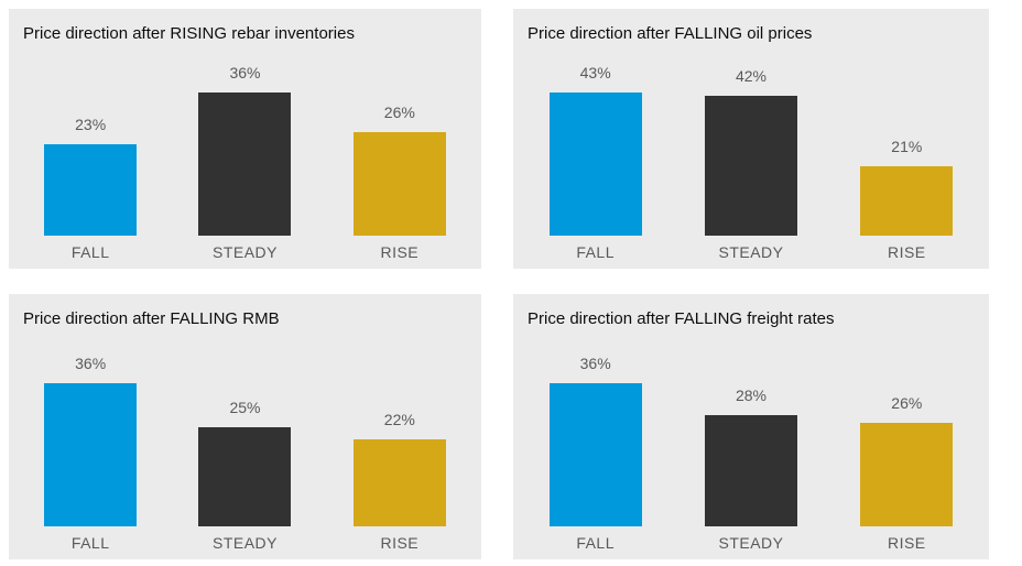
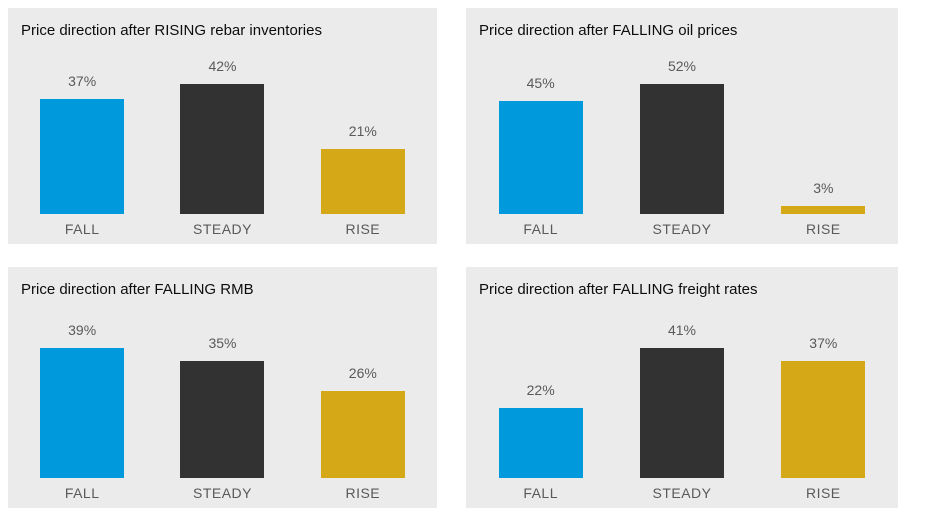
Price direction after RISING rebar inventories/FALL: 23% -> 37%
Price direction after RISING rebar inventories/STEADY: 36% -> 42%
Price direction after RISING rebar inventories/RISE: 26% -> 21%
Price direction after FALLING oil prices/FALL: 43% -> 45%
Price direction after FALLING oil prices/STEADY: 42% -> 52%
Price direction after FALLING oil prices/RISE: 21% -> 3%
Price direction after FALLING RMB/FALL: 36% -> 39%
Price direction after FALLING RMB/STEADY: 25% -> 35%
Price direction after FALLING RMB/RISE: 22% -> 26%
Price direction after FALLING freight rates/FALL: 36% -> 22%
Price direction after FALLING freight rates/STEADY: 28% -> 41%
Price direction after FALLING freight rates/RISE: 26% -> 37%
